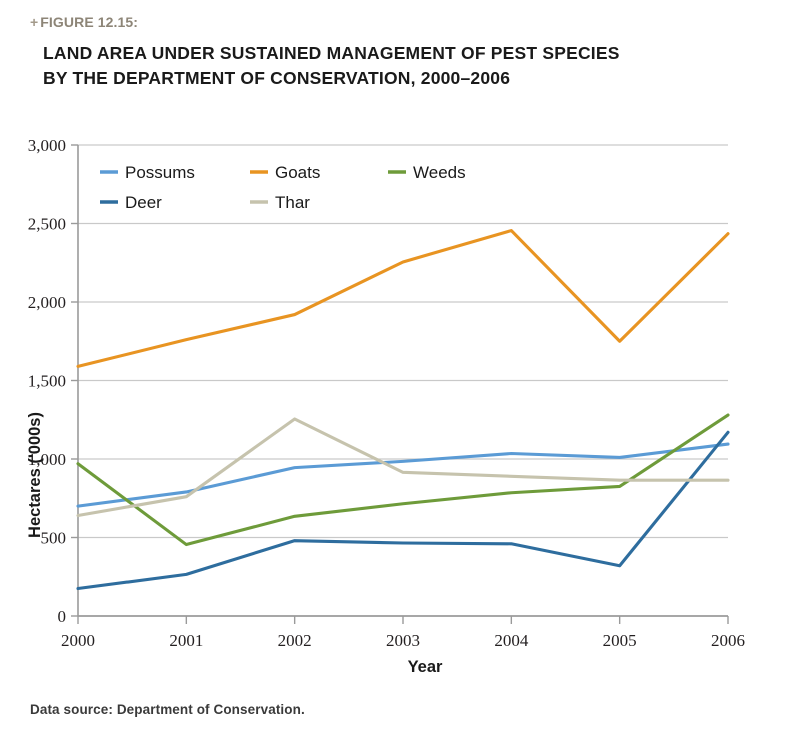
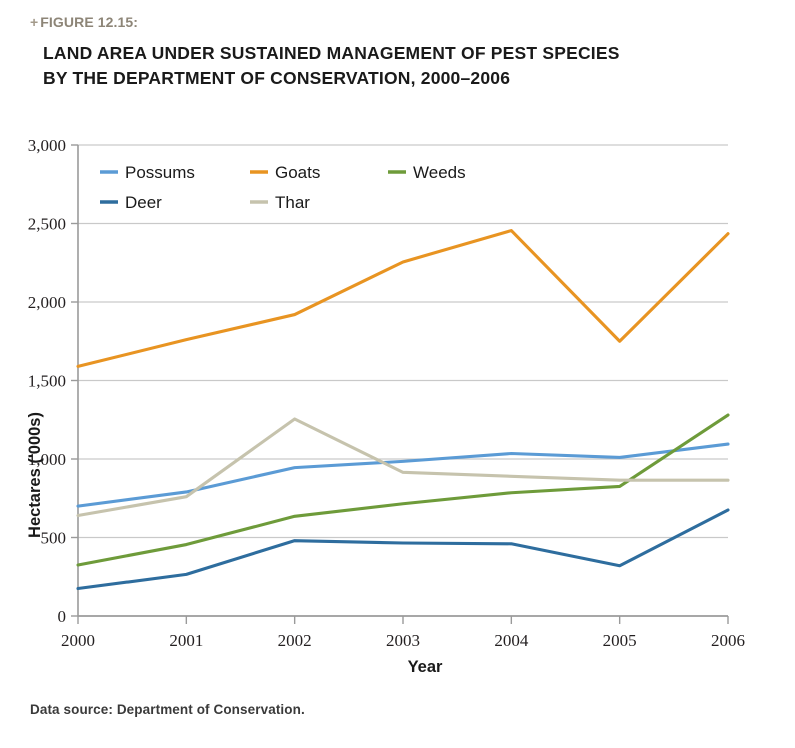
Weeds/2000: 970 -> 320
Deer/2006: 1170 -> 680
